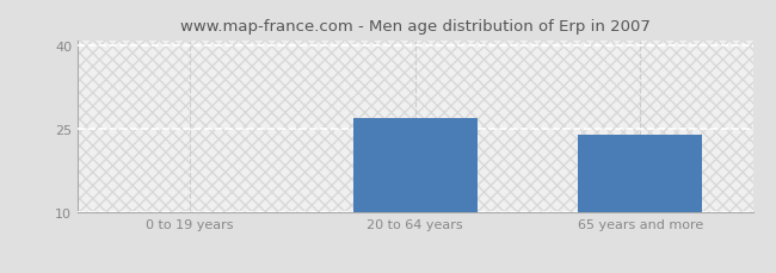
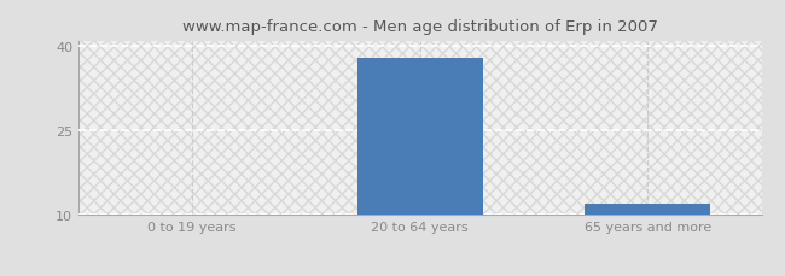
20 to 64 years: 27 -> 38
65 years and more: 24 -> 12
